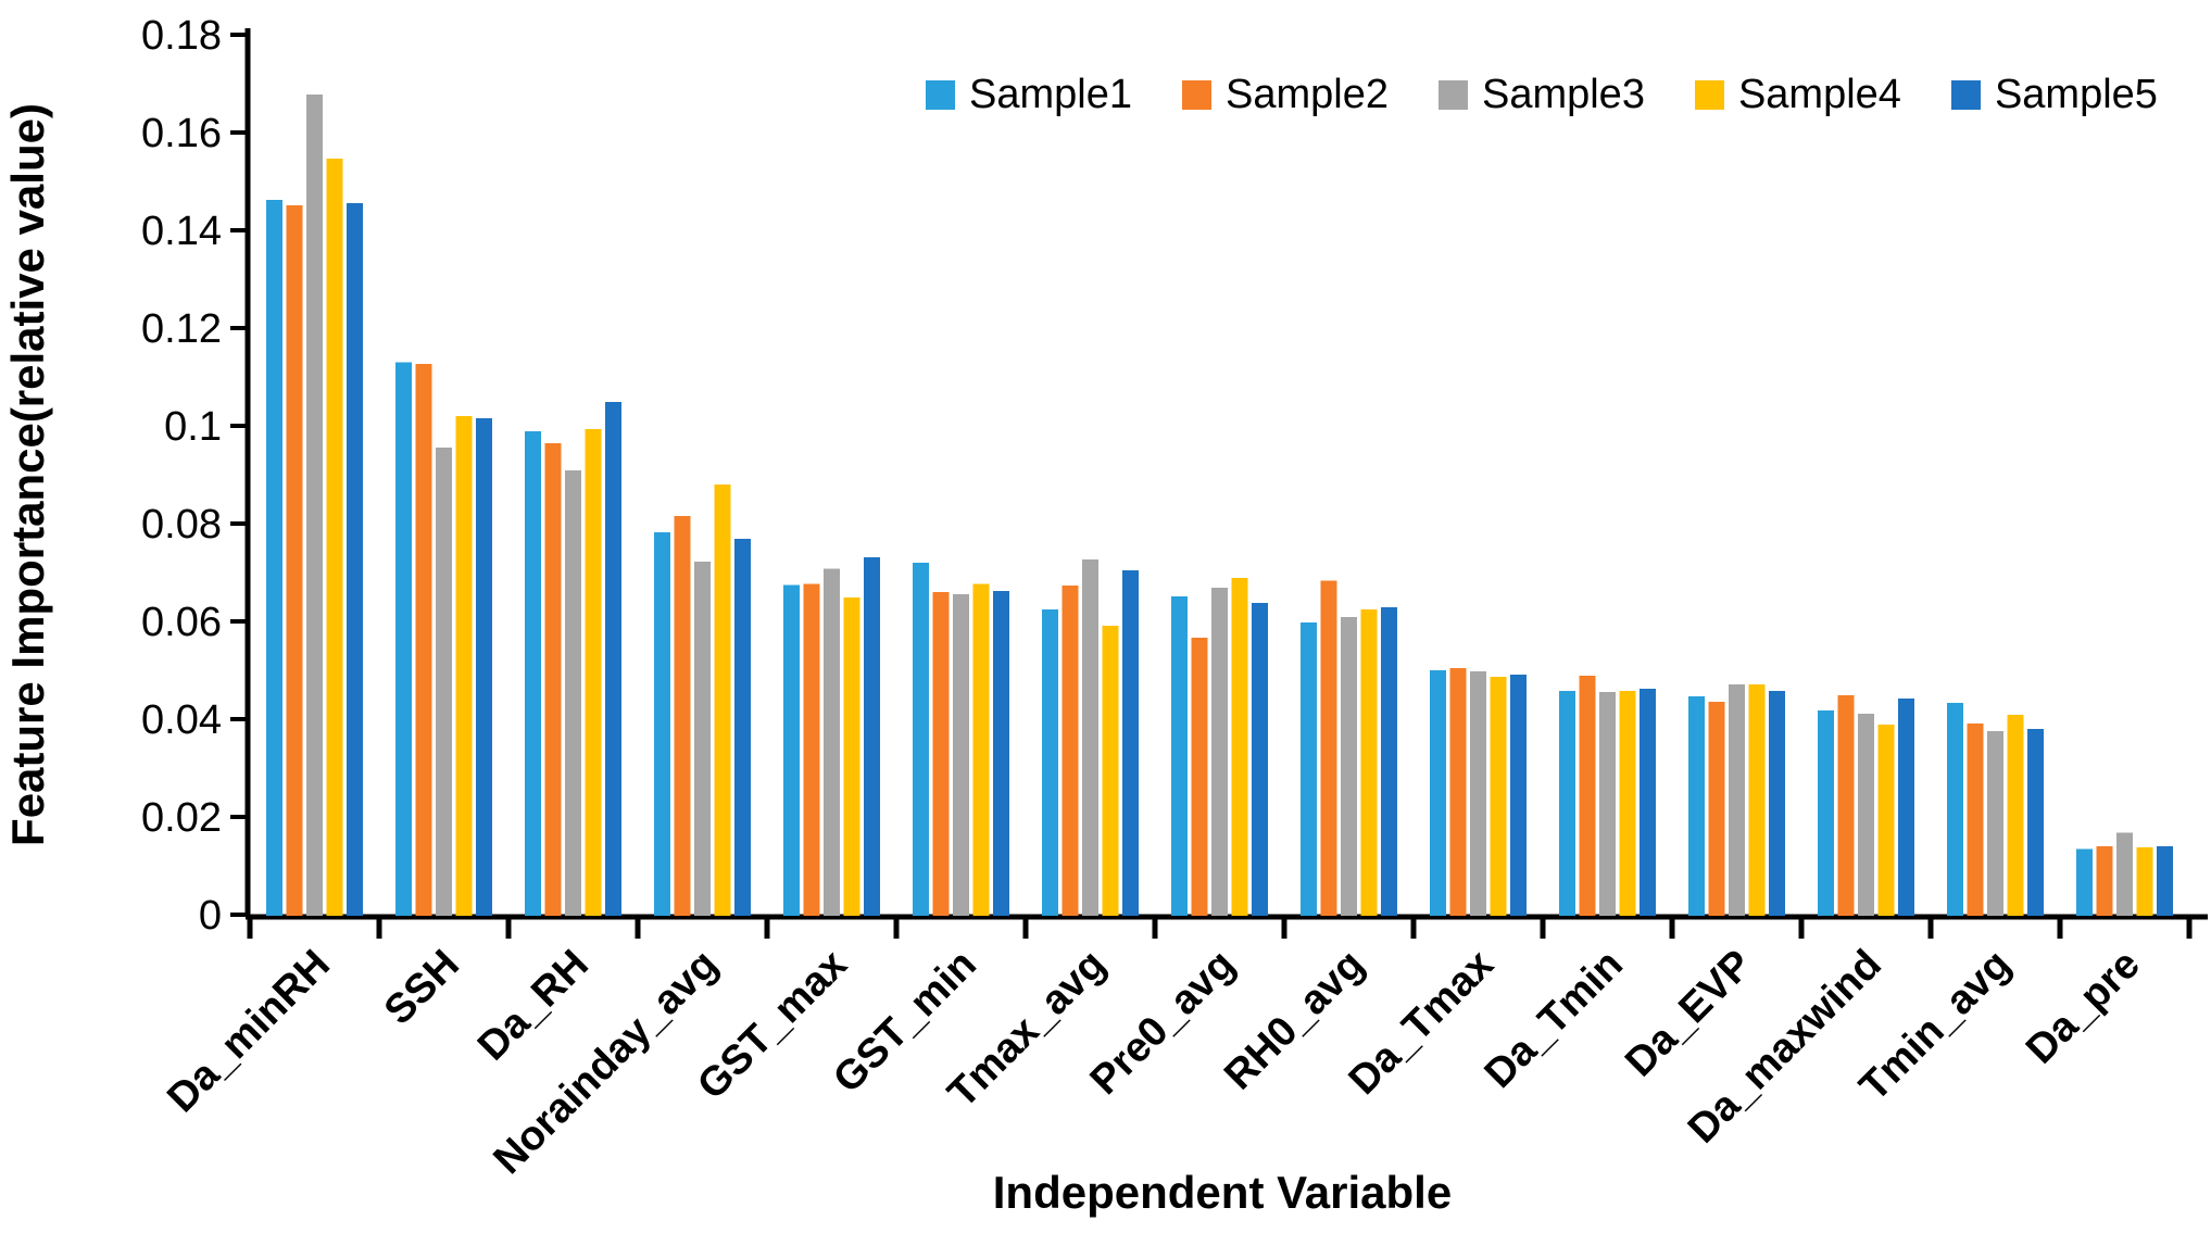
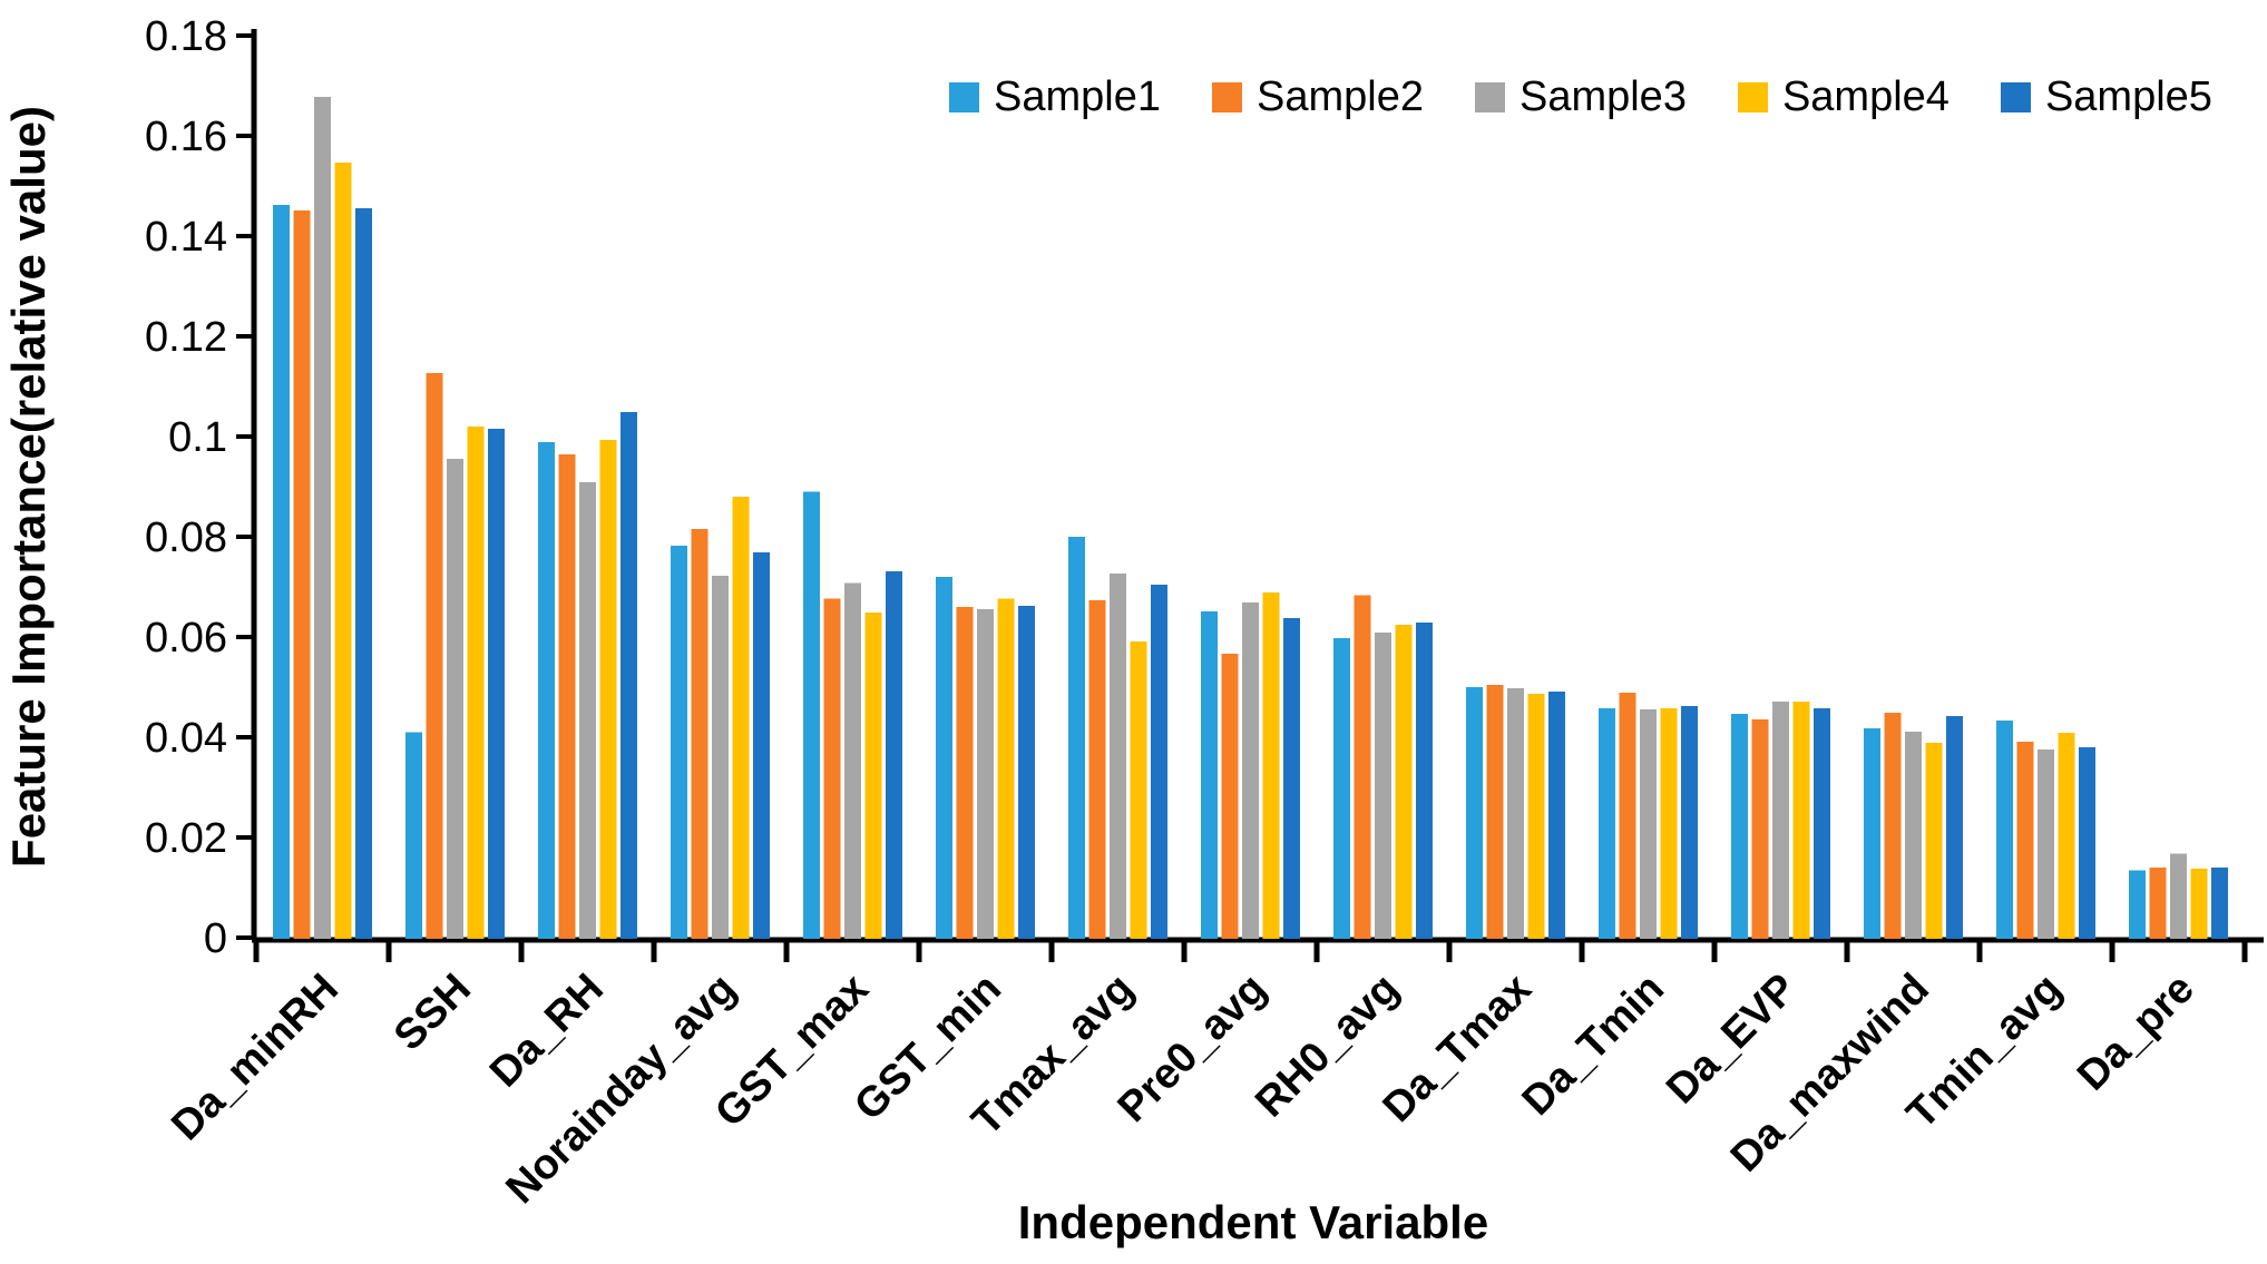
Sample1/SSH: 0.113 -> 0.041
Sample1/GST_max: 0.068 -> 0.089
Sample1/Tmax_avg: 0.062 -> 0.080
